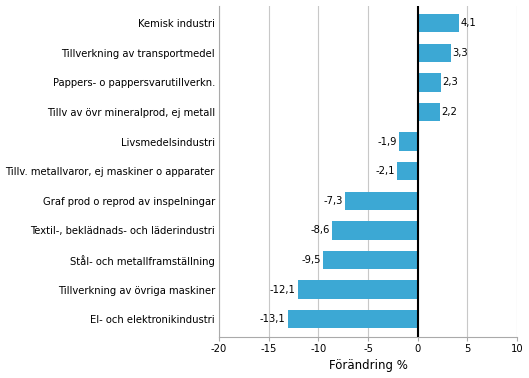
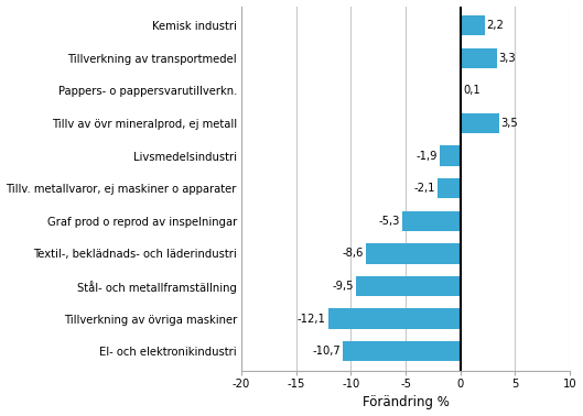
Kemisk industri: 4,1 -> 2,2
Pappers- o pappersvarutillverkn.: 2,3 -> 0,1
Tillv av övr mineralprod, ej metall: 2,2 -> 3,5
Graf prod o reprod av inspelningar: -7,3 -> -5,3
El- och elektronikindustri: -13,1 -> -10,7
